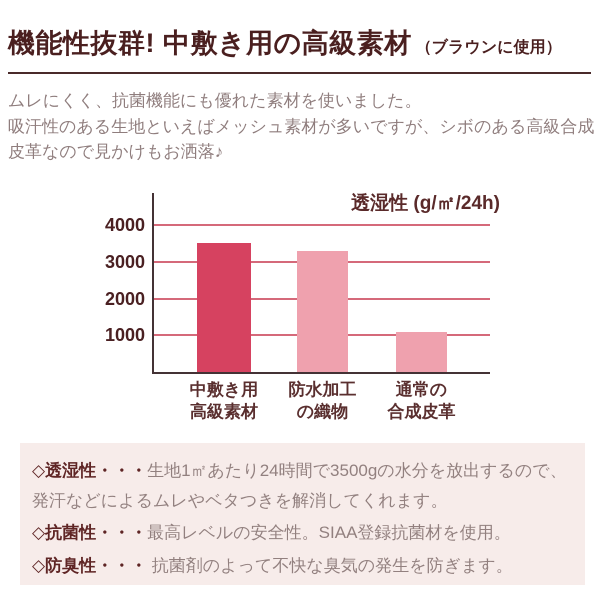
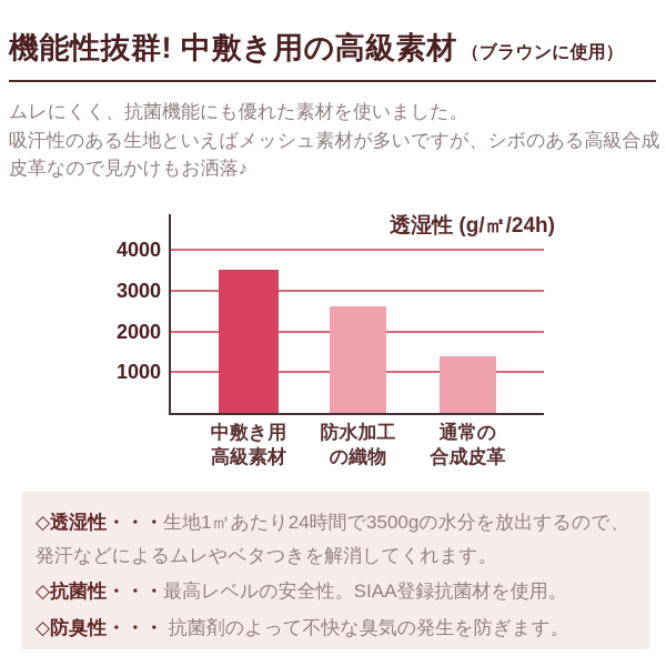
防水加工 の織物: 3300 -> 2600
通常の 合成皮革: 1100 -> 1400
